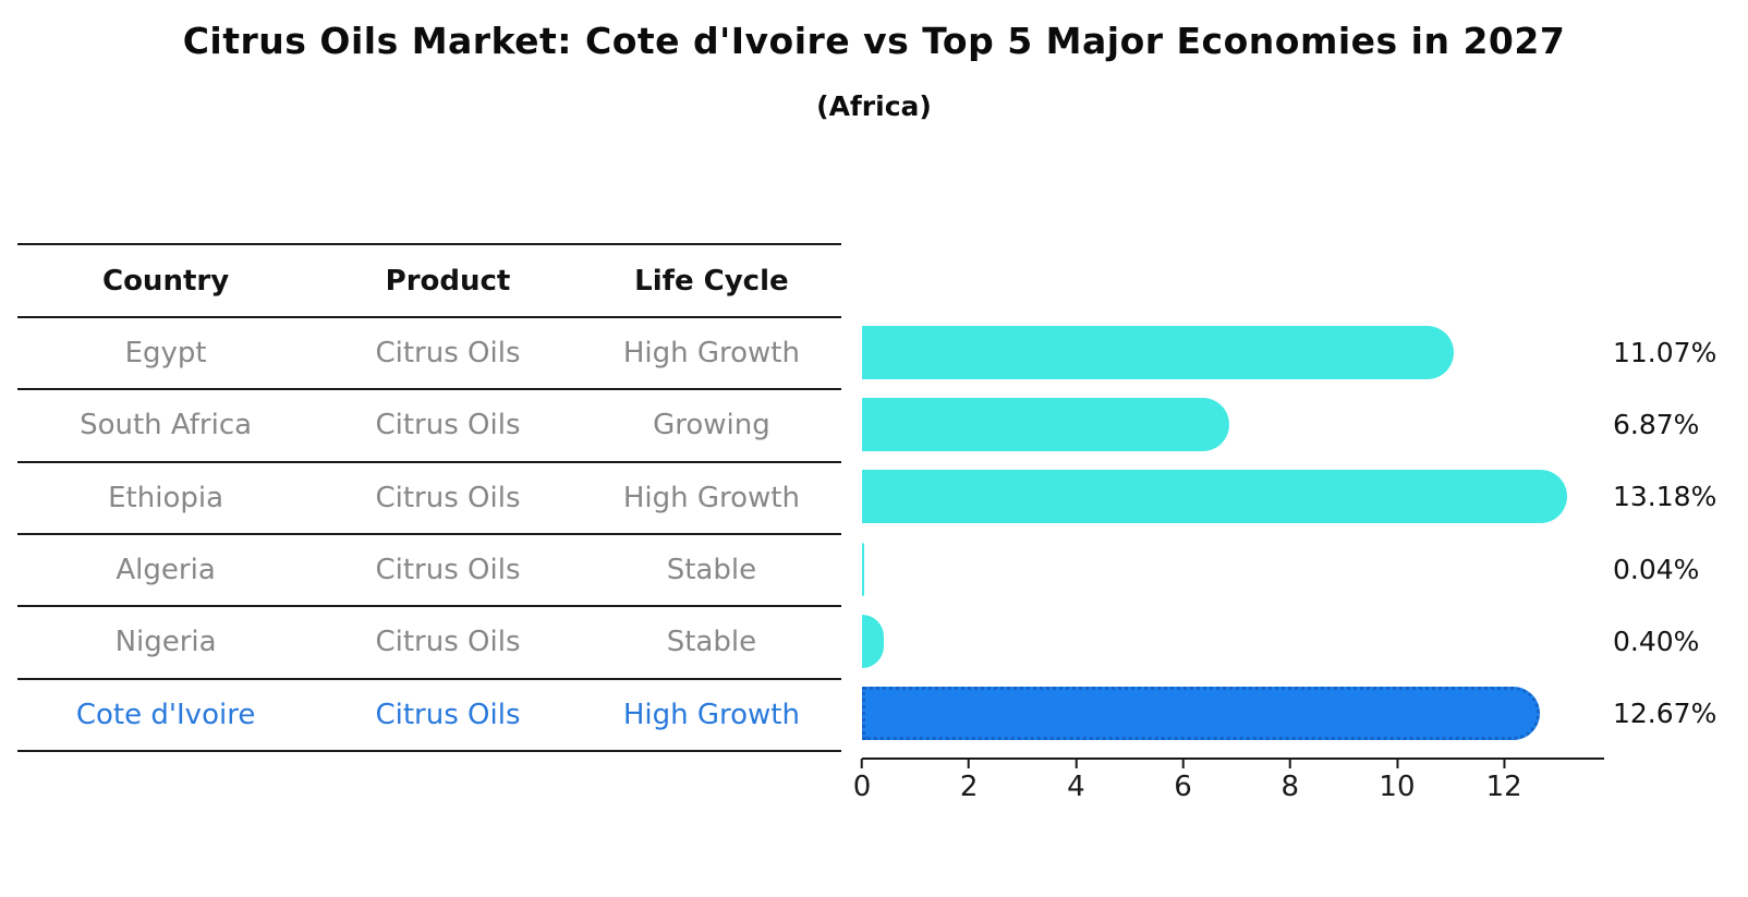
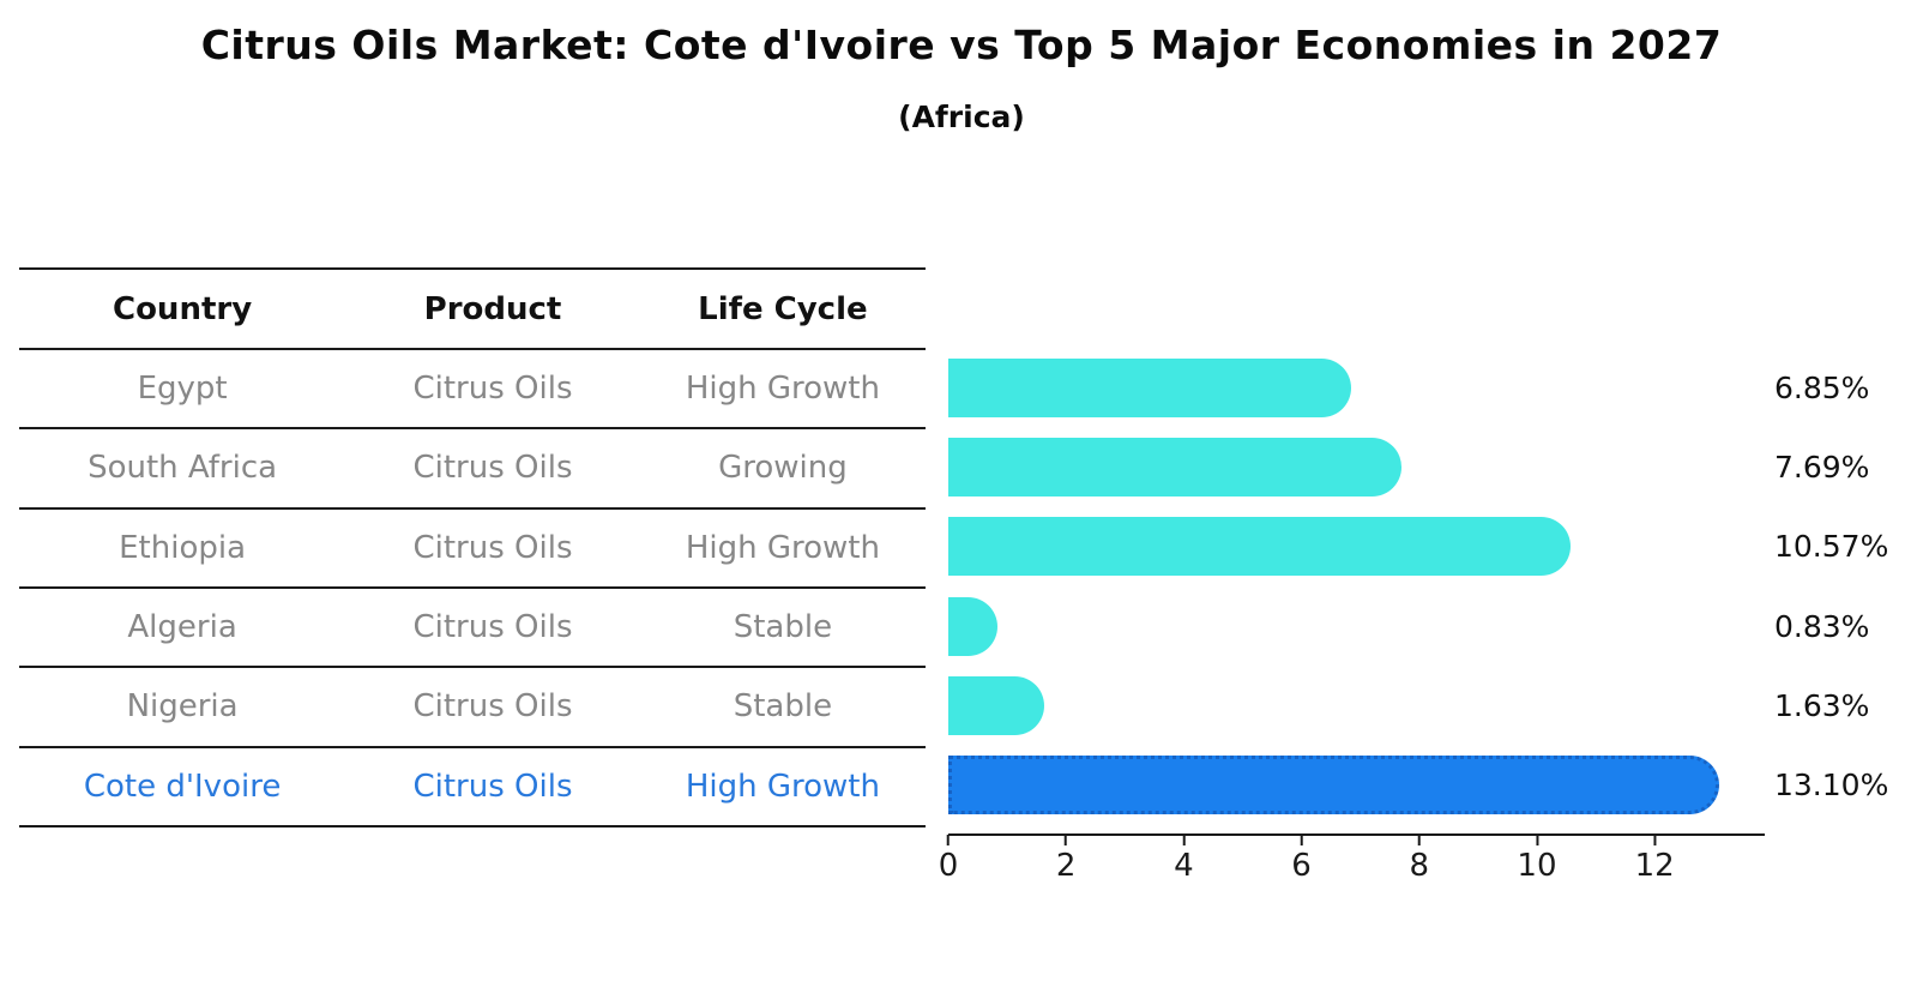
Egypt: 11.07% -> 6.85%
South Africa: 6.87% -> 7.69%
Ethiopia: 13.18% -> 10.57%
Algeria: 0.04% -> 0.83%
Nigeria: 0.40% -> 1.63%
Cote d'Ivoire: 12.67% -> 13.10%
